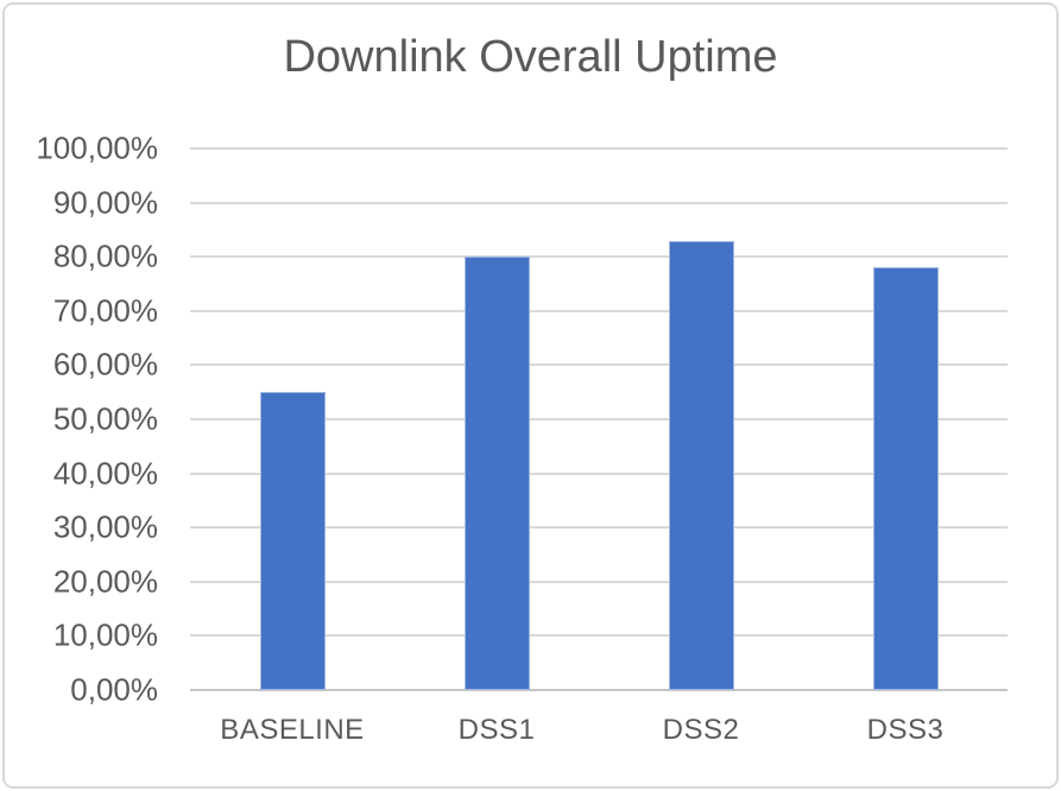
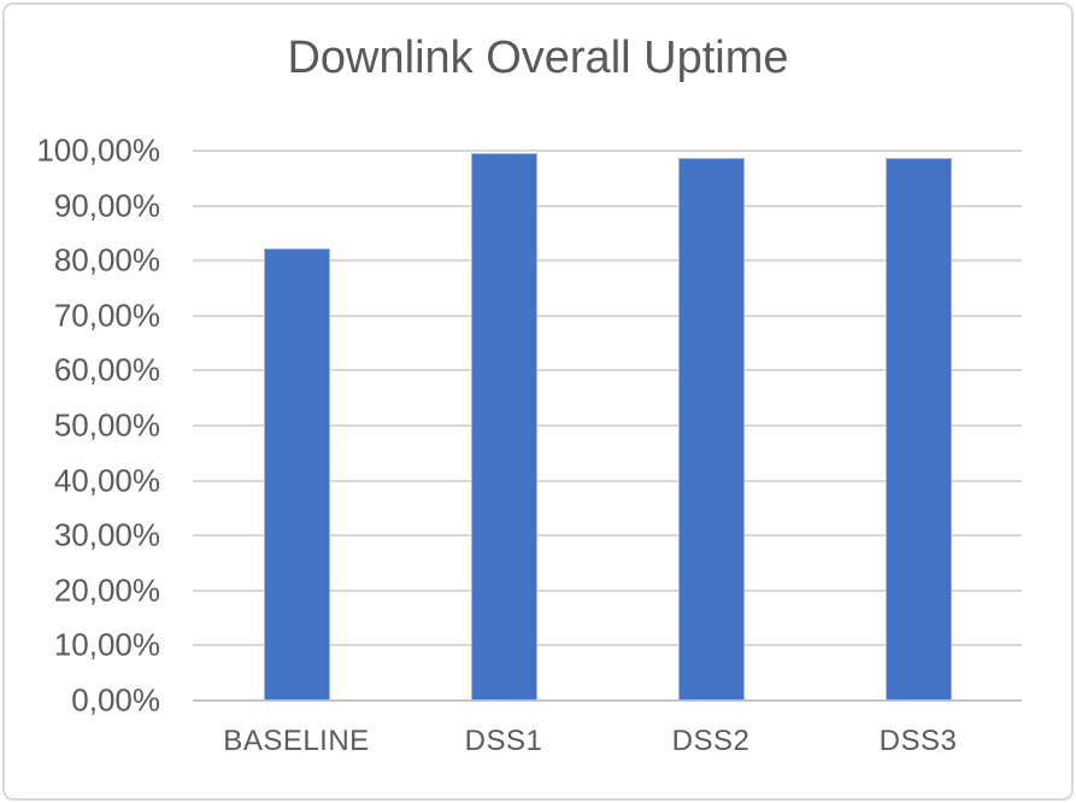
BASELINE: 55% -> 82%
DSS1: 80% -> 100%
DSS2: 83% -> 99%
DSS3: 78% -> 99%
